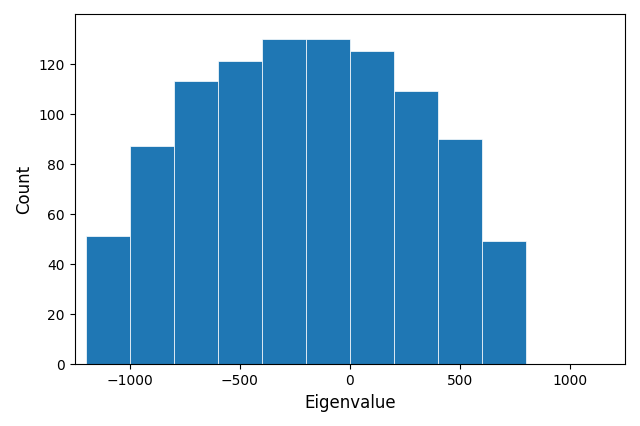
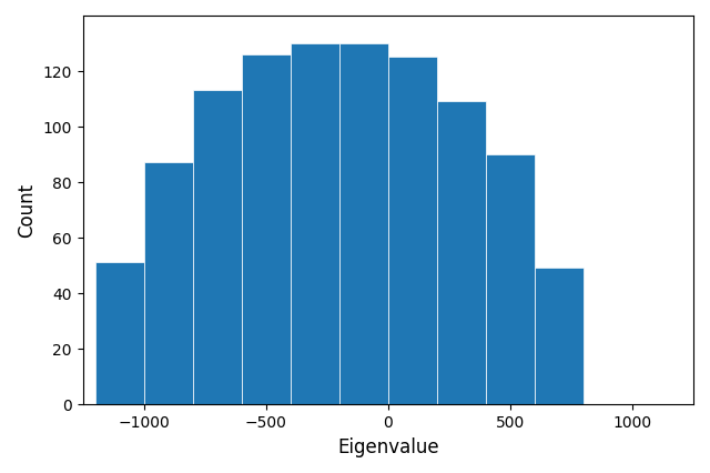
−500: 121 -> 126
